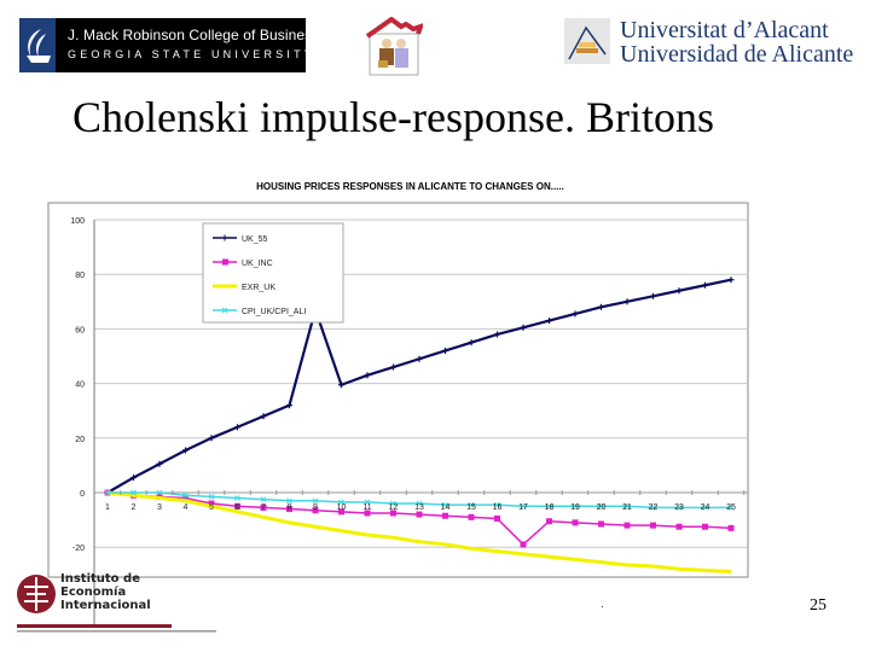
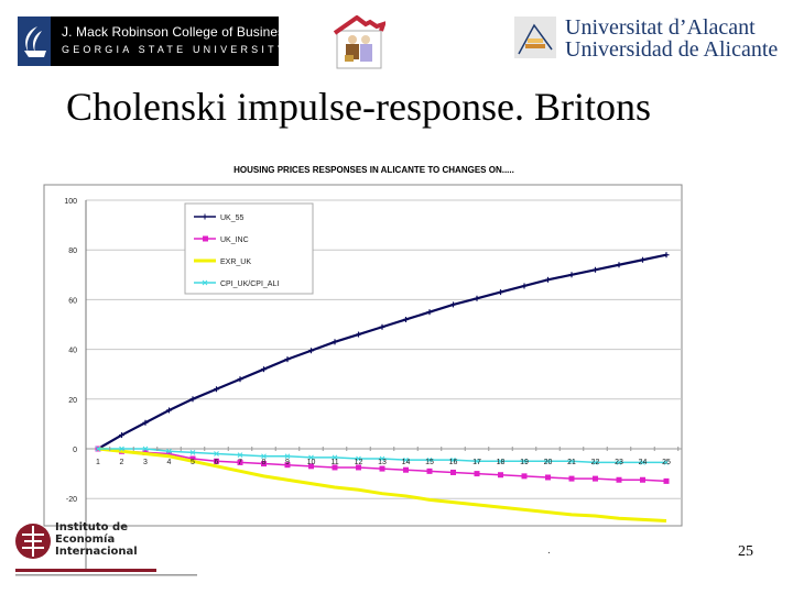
UK_55/9: 67 -> 36
UK_INC/17: -19 -> -10
